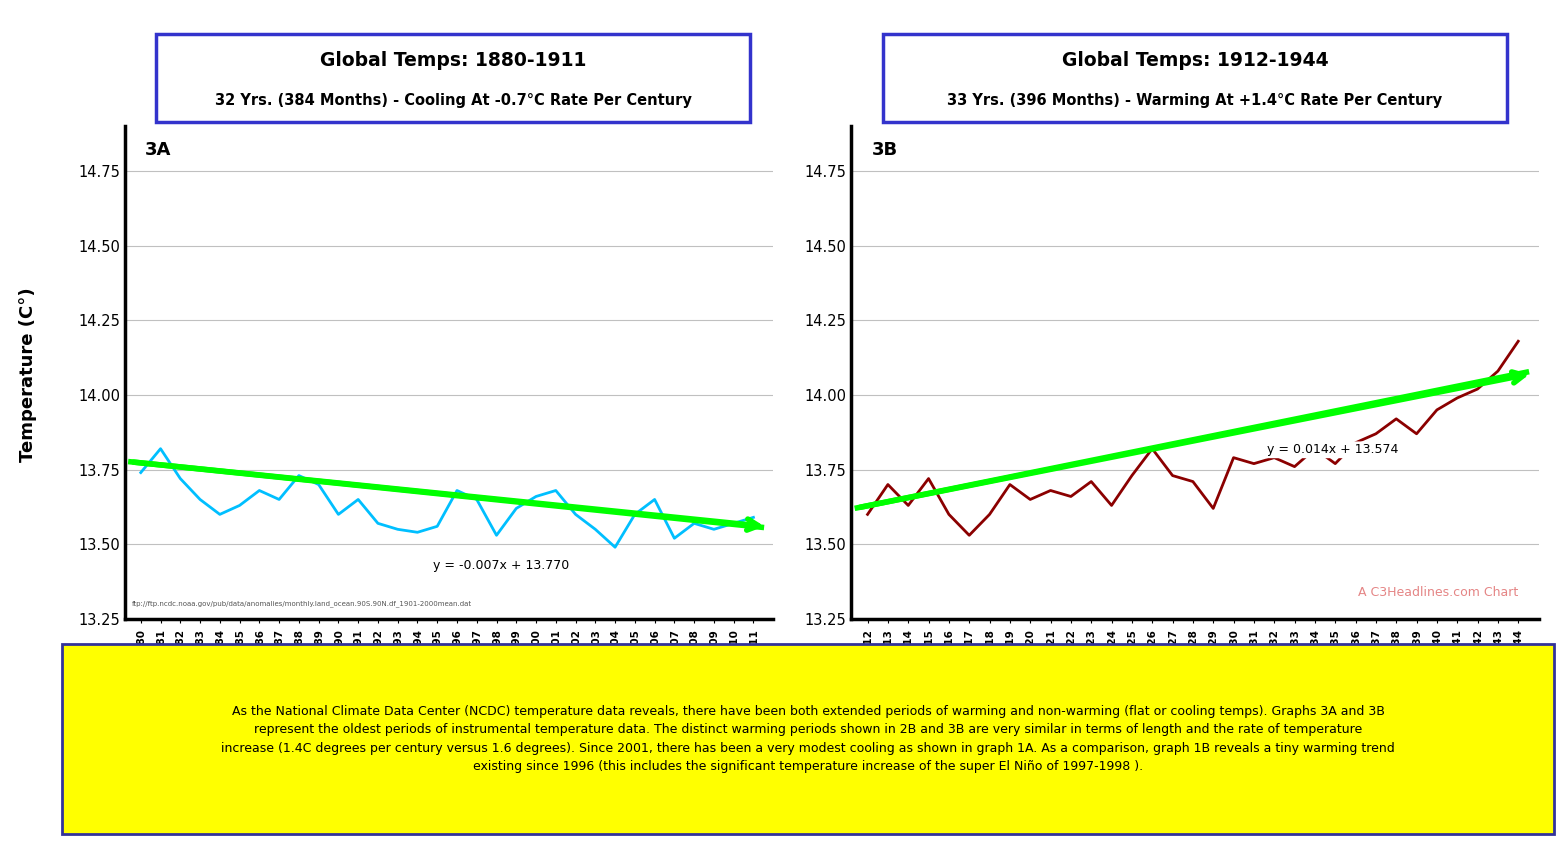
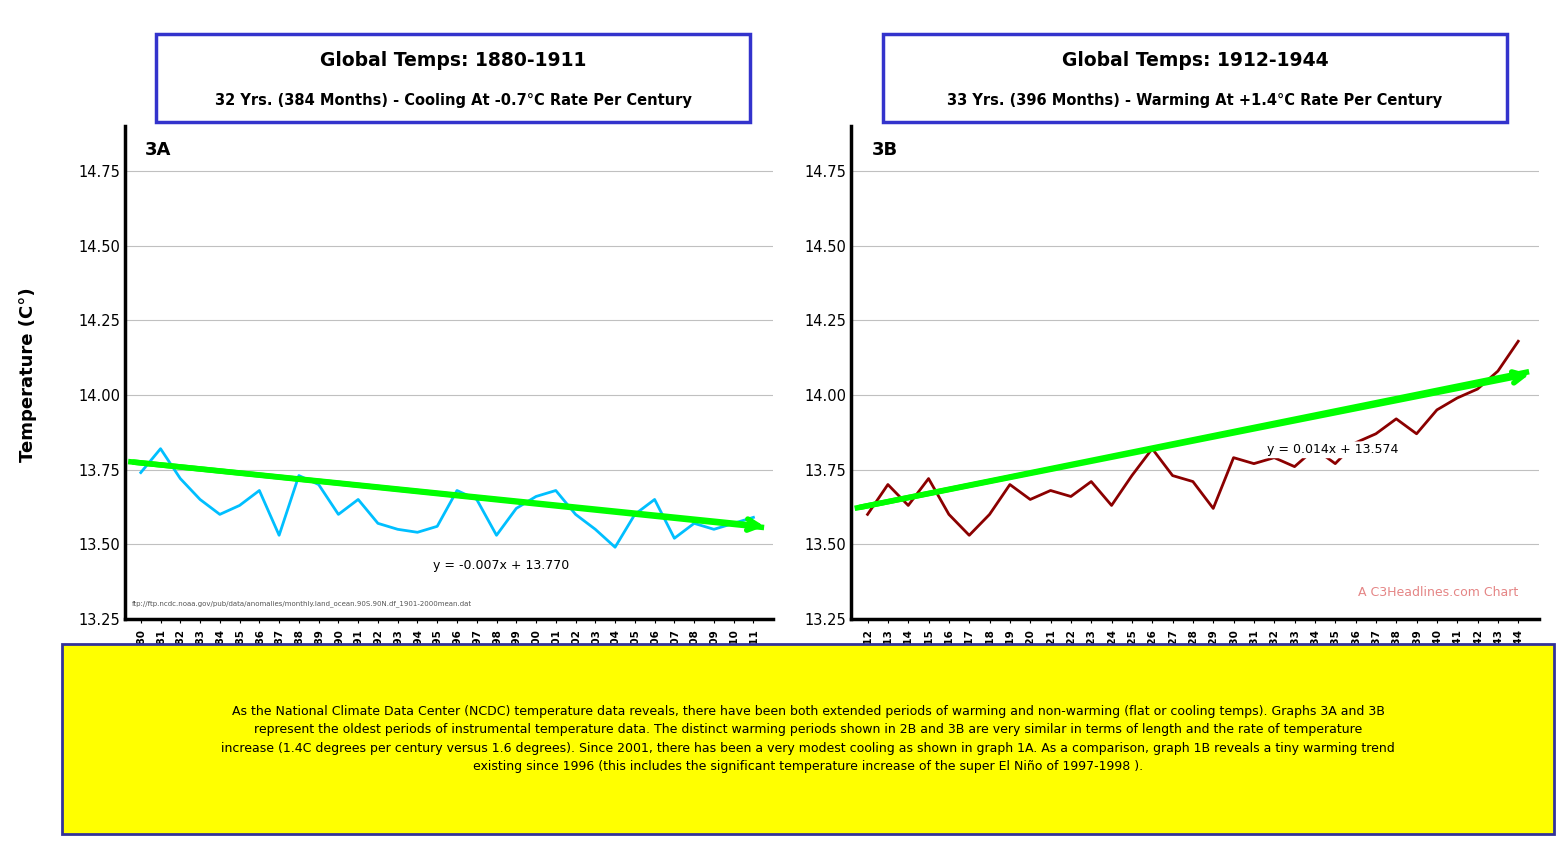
1887: 13.65 -> 13.53
